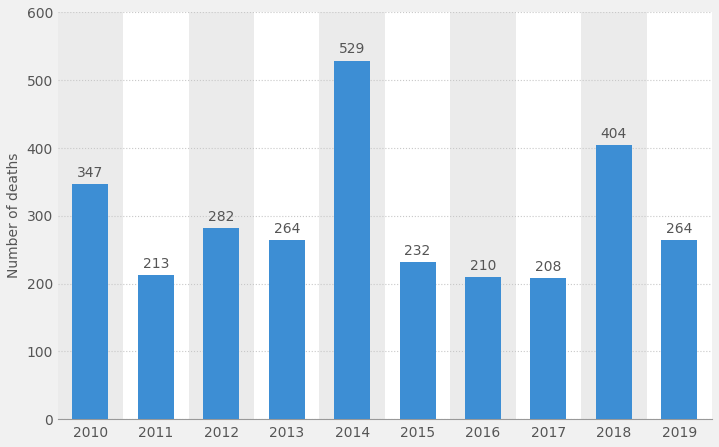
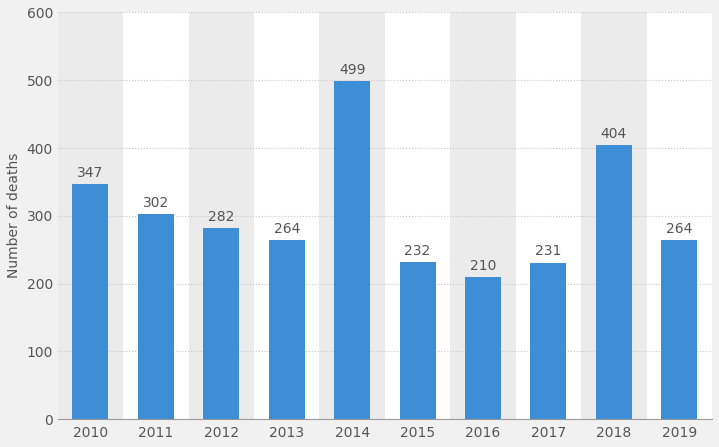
2011: 213 -> 302
2014: 529 -> 499
2017: 208 -> 231
